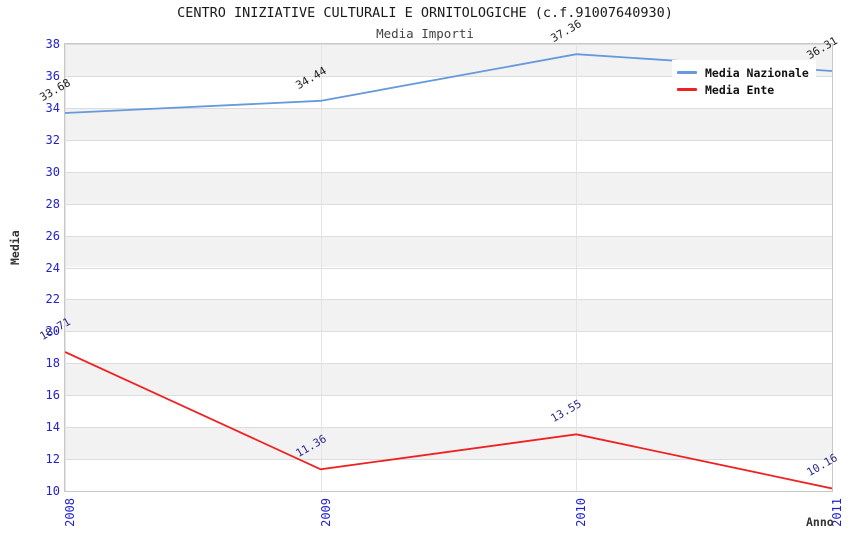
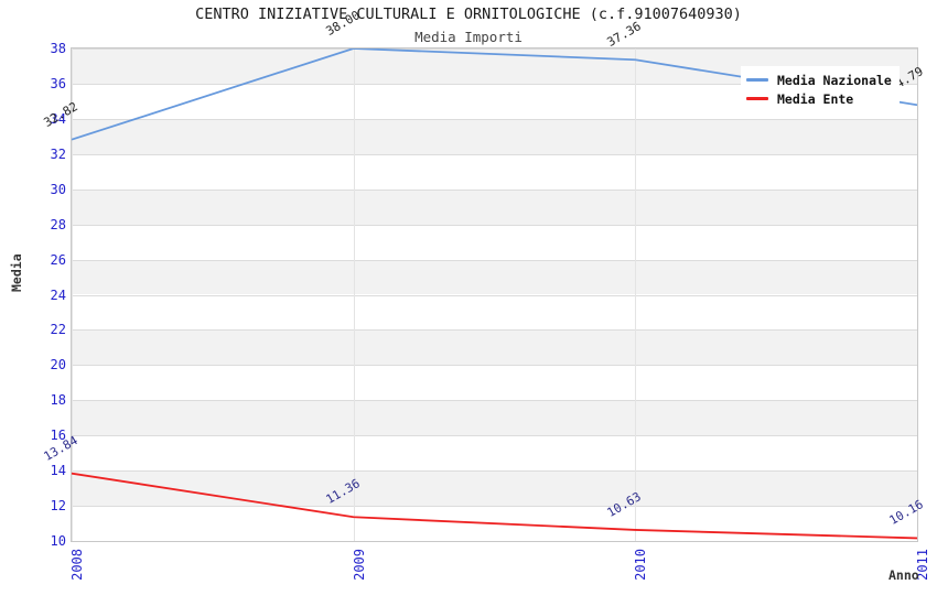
Media Nazionale/2008: 33.68 -> 32.82
Media Ente/2008: 18.71 -> 13.84
Media Nazionale/2009: 34.44 -> 38.00
Media Ente/2010: 13.55 -> 10.63
Media Nazionale/2011: 36.31 -> 34.79
